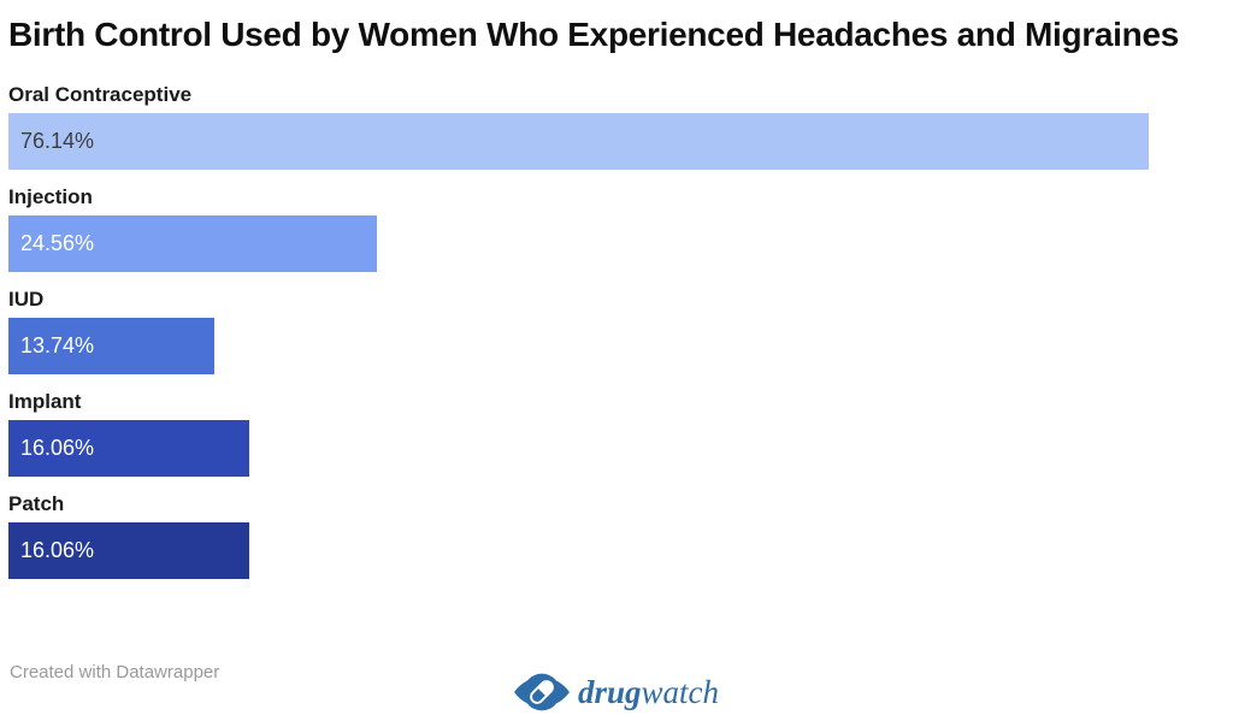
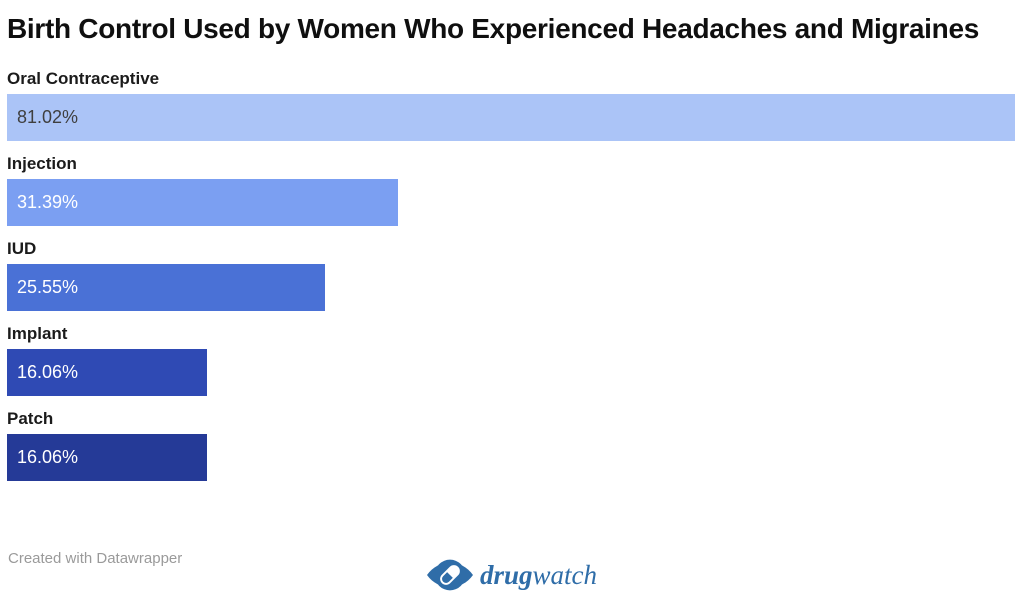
Oral Contraceptive: 76.14% -> 81.02%
Injection: 24.56% -> 31.39%
IUD: 13.74% -> 25.55%
